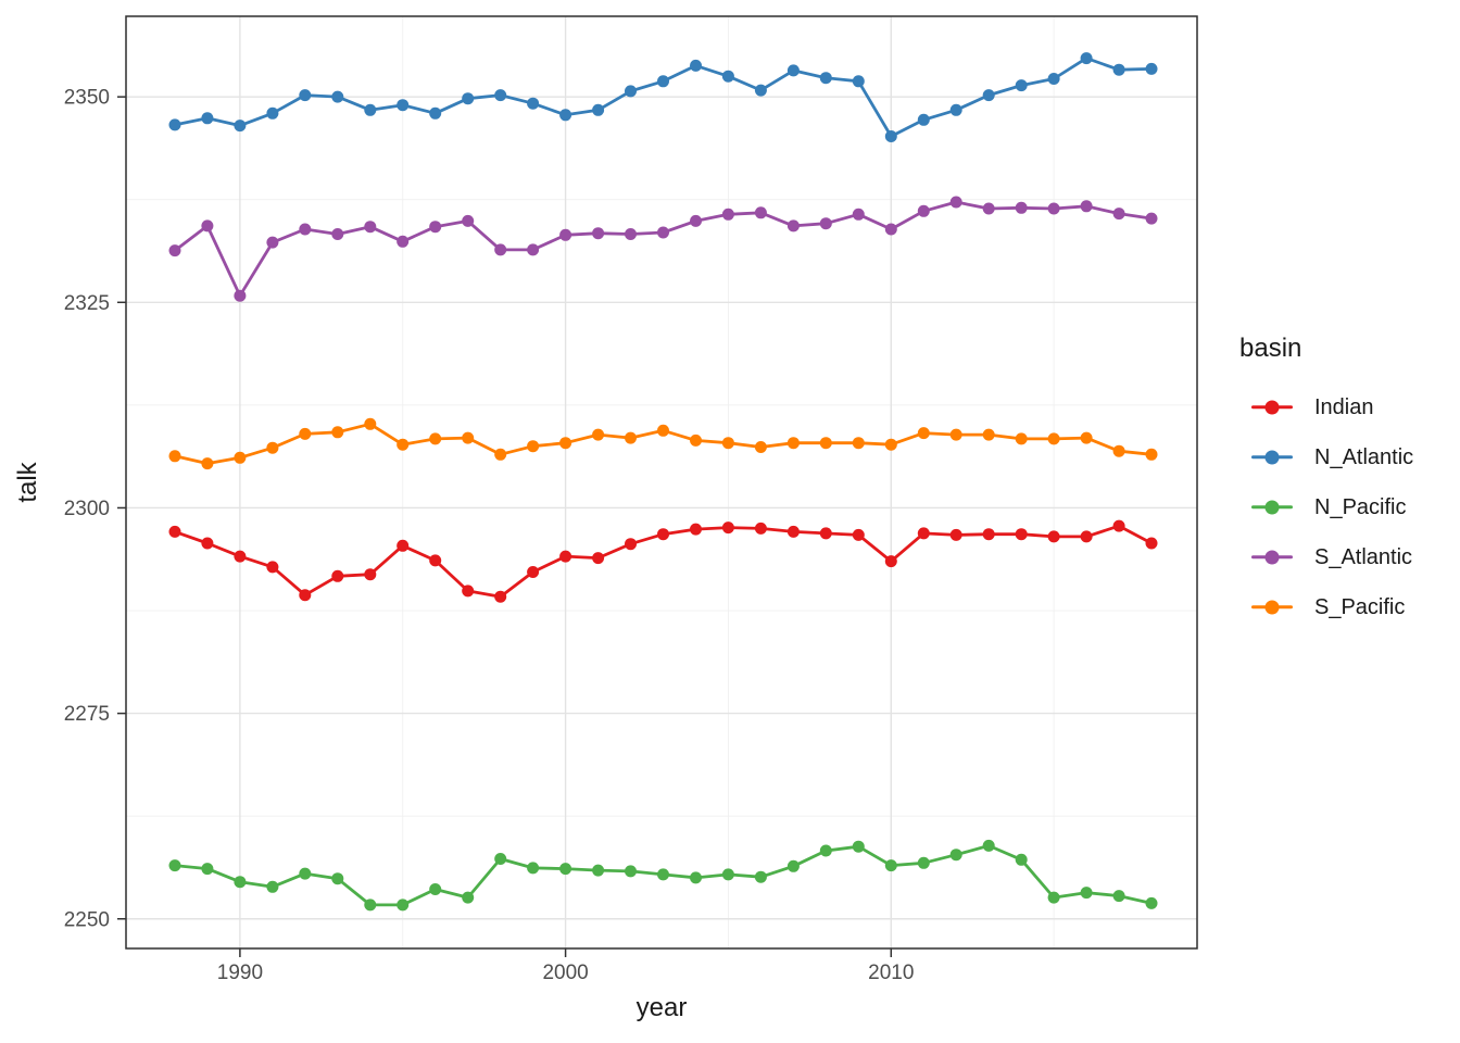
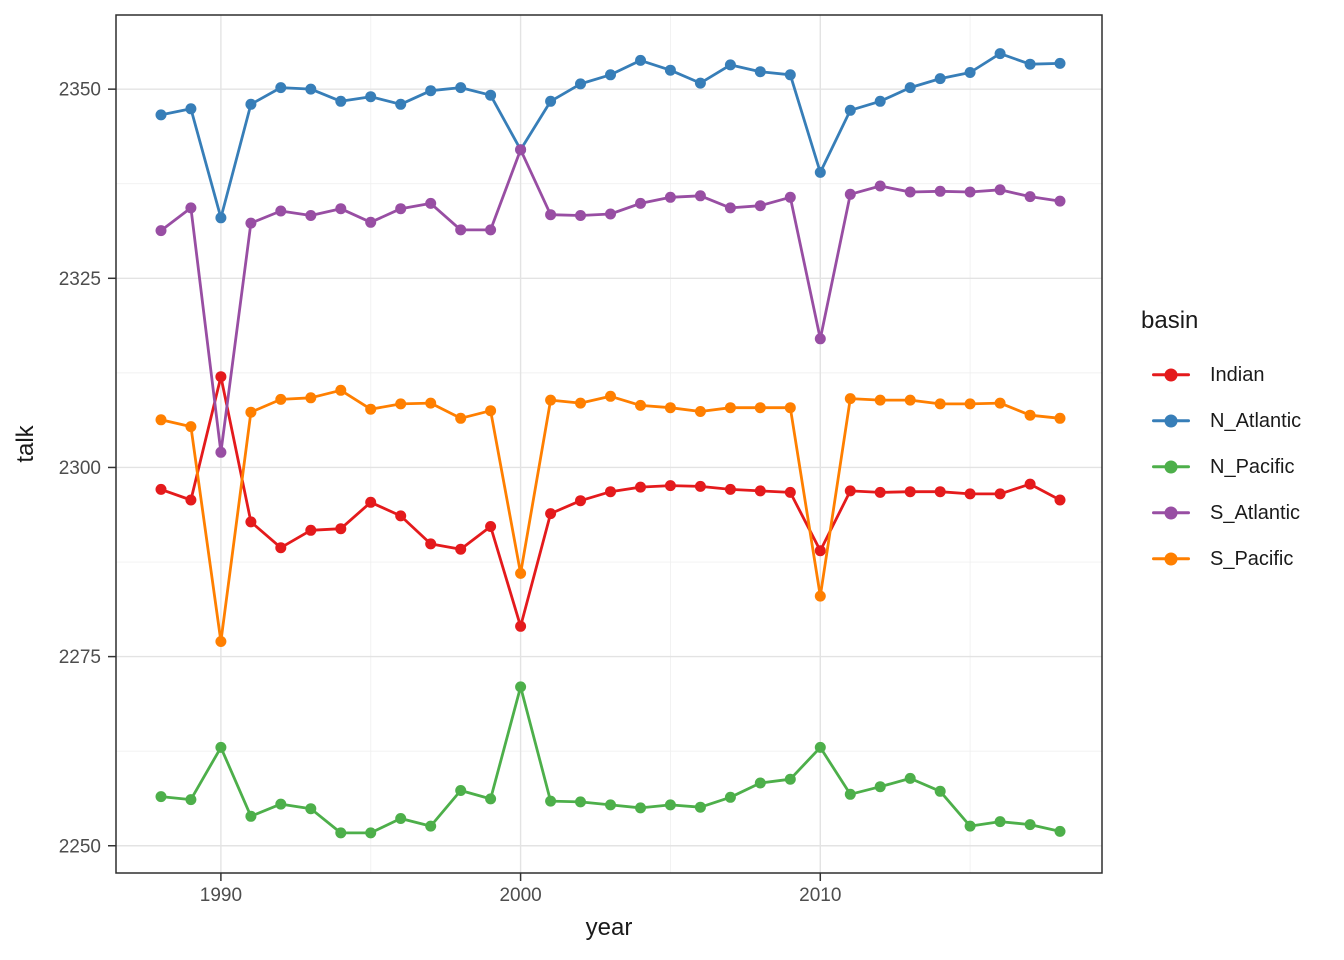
Indian/1990: 2294 -> 2312
N_Atlantic/1990: 2346 -> 2333
N_Pacific/1990: 2254 -> 2263
S_Atlantic/1990: 2326 -> 2302
S_Pacific/1990: 2306 -> 2277
Indian/2000: 2294 -> 2279
N_Atlantic/2000: 2348 -> 2342
N_Pacific/2000: 2256 -> 2271
S_Atlantic/2000: 2333 -> 2342
S_Pacific/2000: 2308 -> 2286
Indian/2010: 2294 -> 2289
N_Atlantic/2010: 2345 -> 2339
N_Pacific/2010: 2256 -> 2263
S_Atlantic/2010: 2334 -> 2317
S_Pacific/2010: 2308 -> 2283
